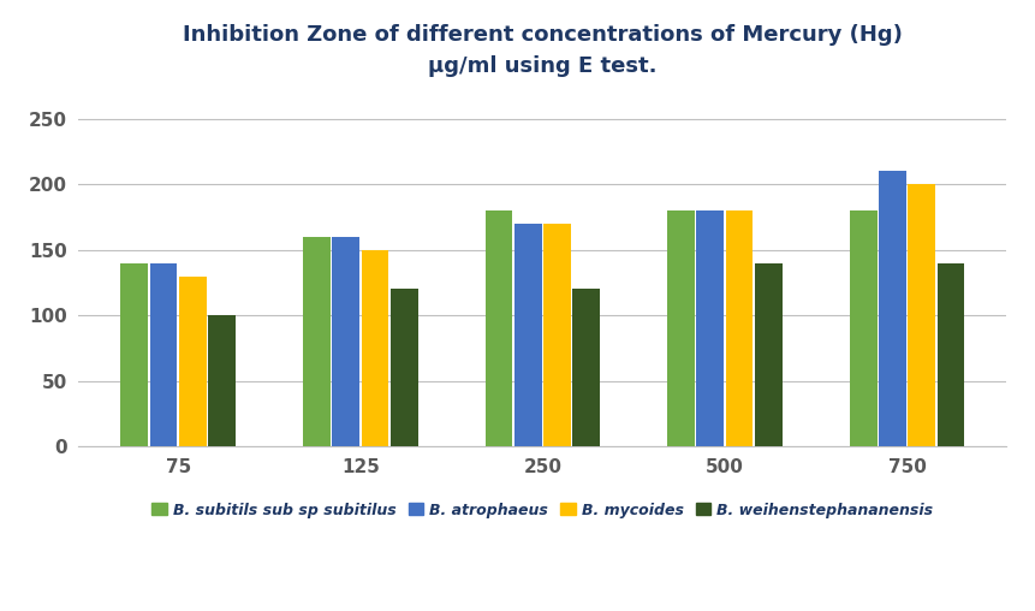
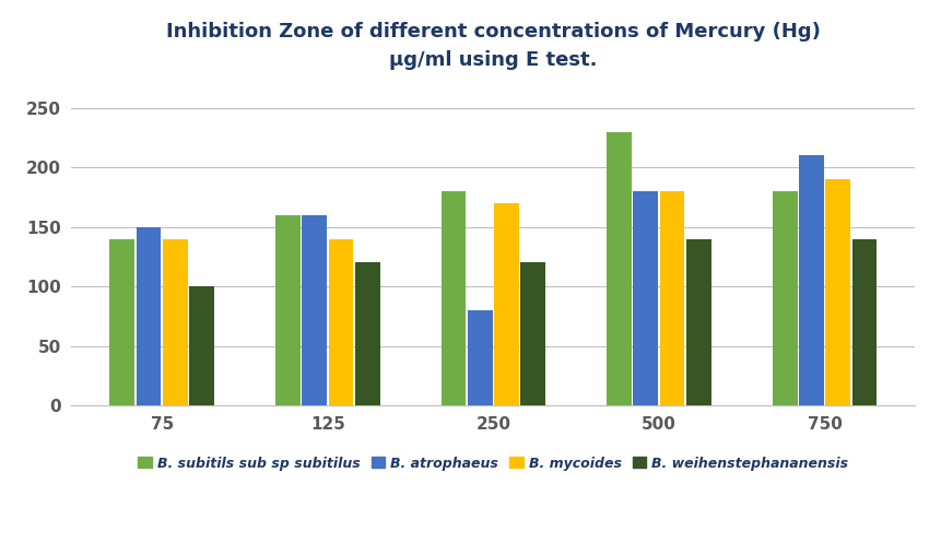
B. atrophaeus/75: 140 -> 150
B. mycoides/75: 130 -> 140
B. mycoides/125: 150 -> 140
B. atrophaeus/250: 170 -> 80
B. subitils sub sp subitilus/500: 180 -> 230
B. mycoides/750: 200 -> 190
